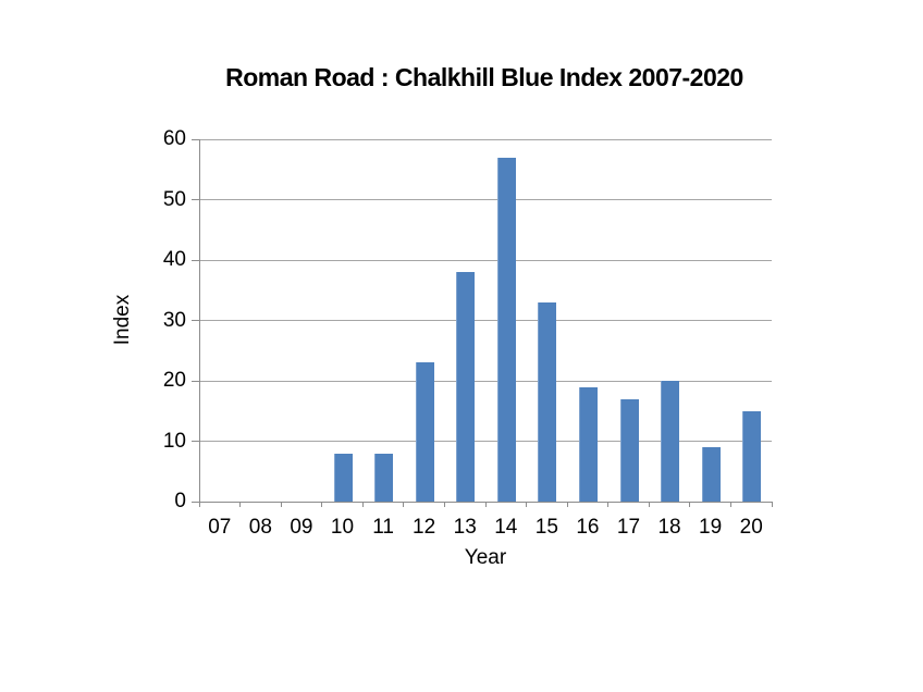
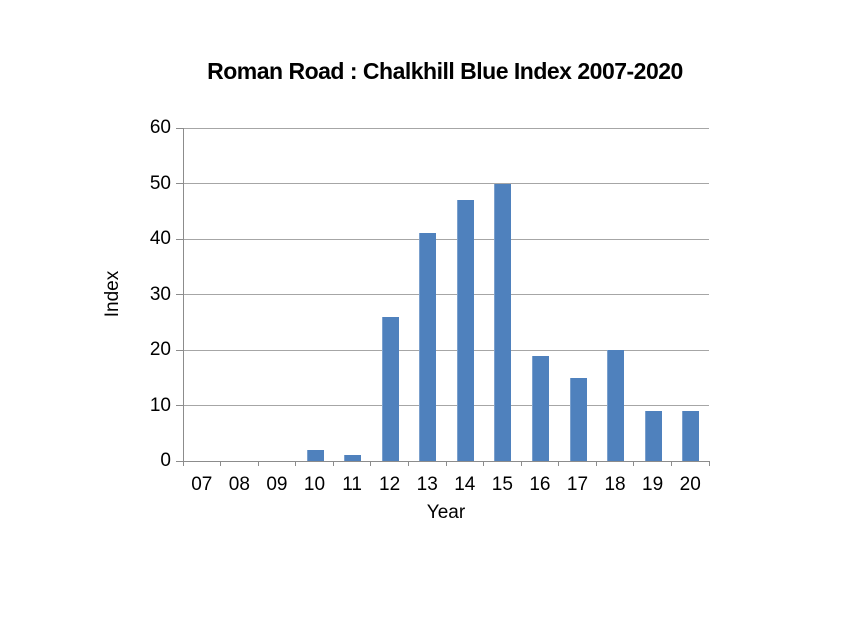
10: 8 -> 2
11: 8 -> 1
12: 23 -> 26
13: 38 -> 41
14: 57 -> 47
15: 33 -> 50
17: 17 -> 15
20: 15 -> 9
